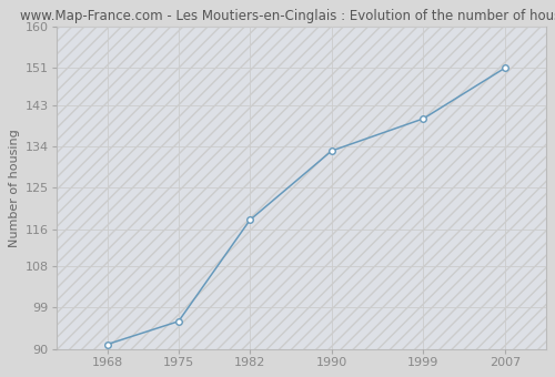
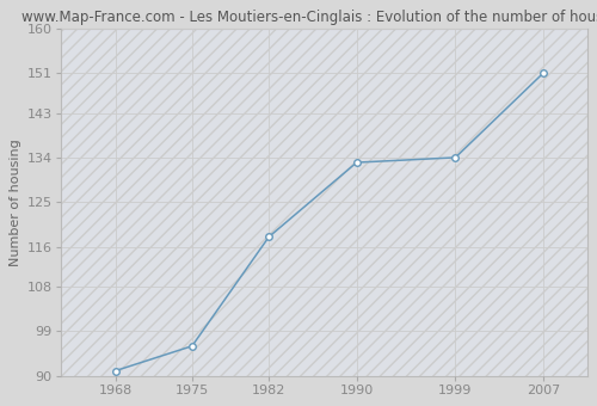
1999: 140 -> 134
